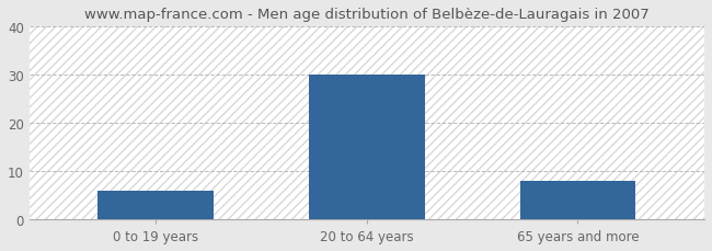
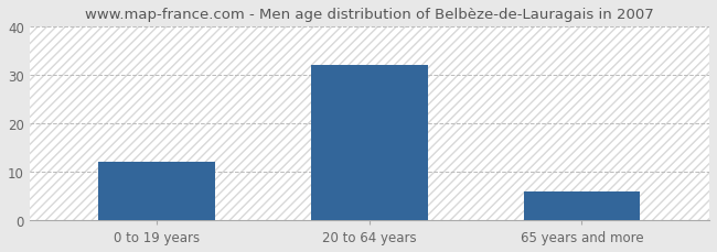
0 to 19 years: 6 -> 12
20 to 64 years: 30 -> 32
65 years and more: 8 -> 6
